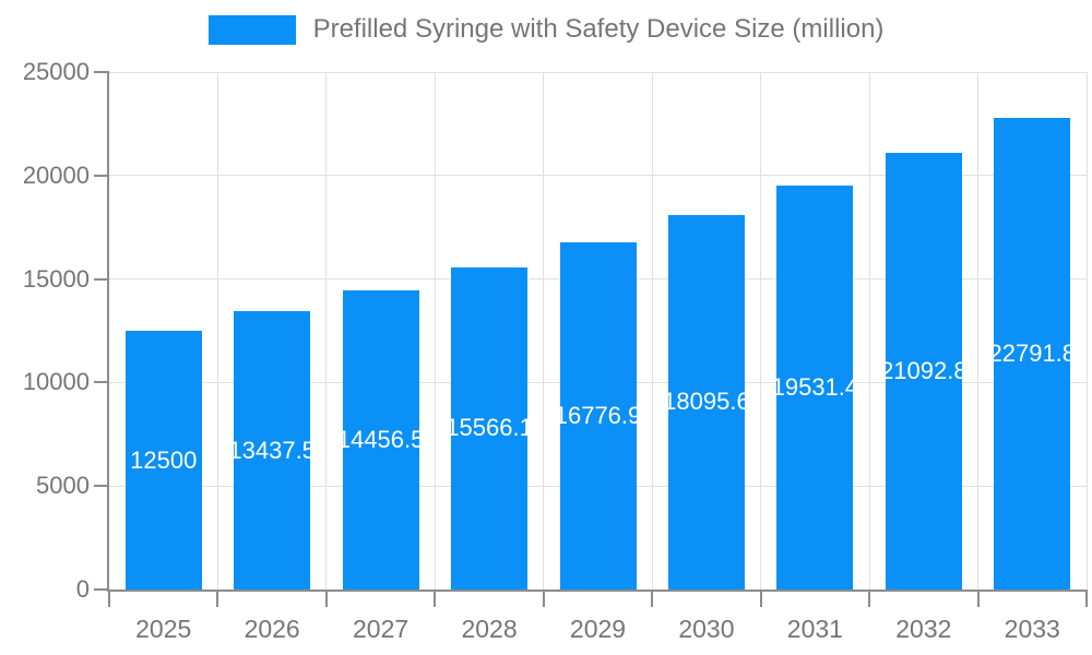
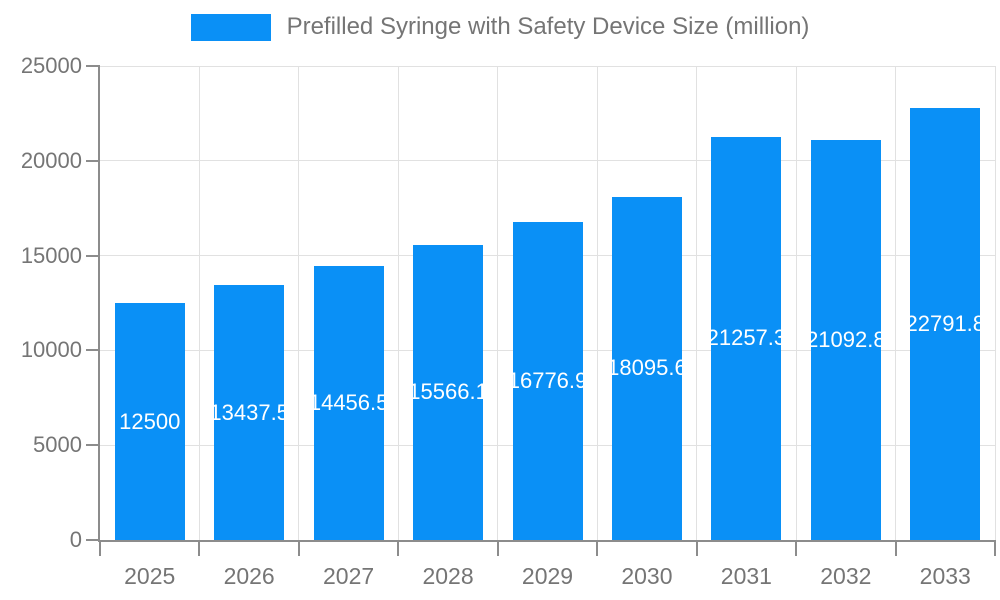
2031: 19531.4 -> 21257.3
